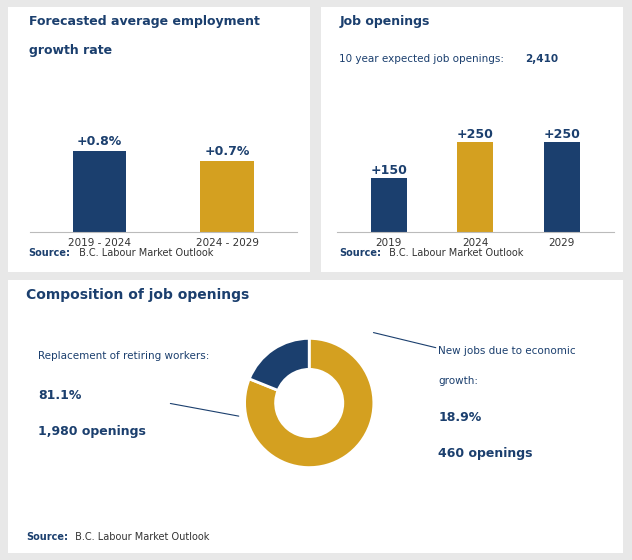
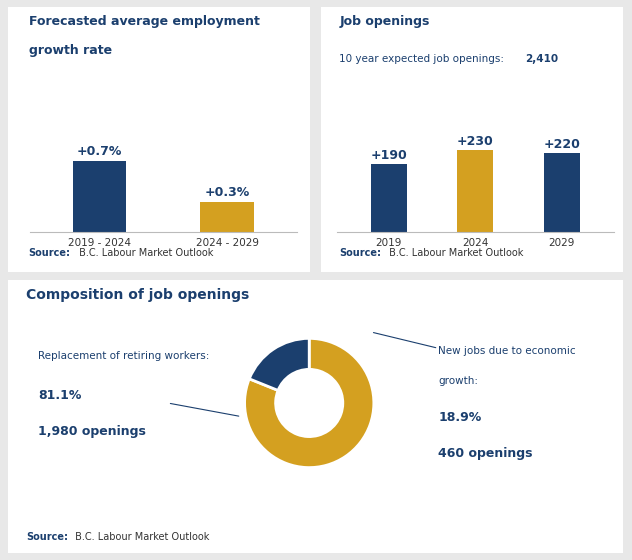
2019: +150 -> +190
2024: +250 -> +230
2029: +250 -> +220
2019 - 2024: +0.8% -> +0.7%
2024 - 2029: +0.7% -> +0.3%
